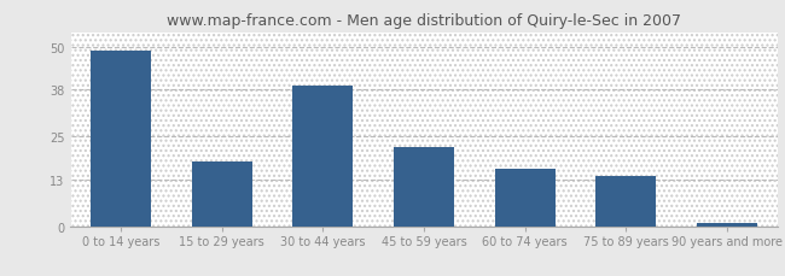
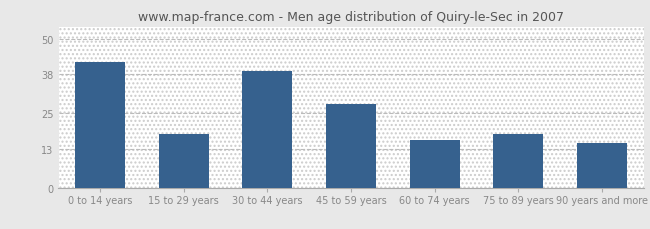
0 to 14 years: 49 -> 42
45 to 59 years: 22 -> 28
75 to 89 years: 14 -> 18
90 years and more: 1 -> 15
